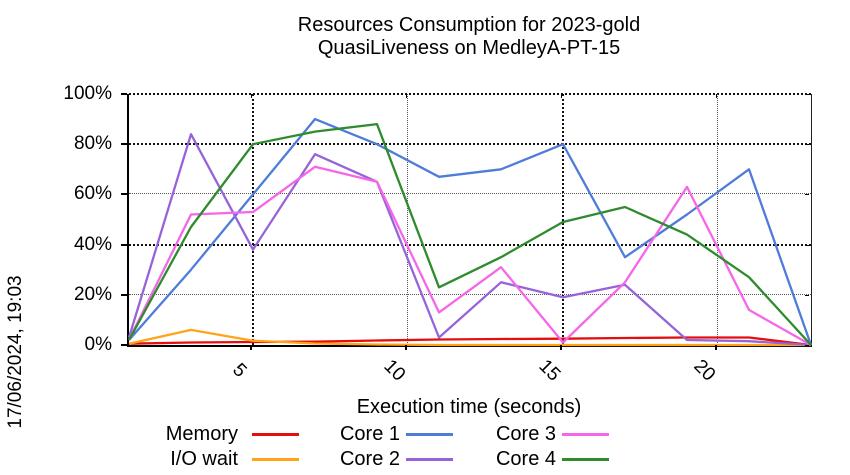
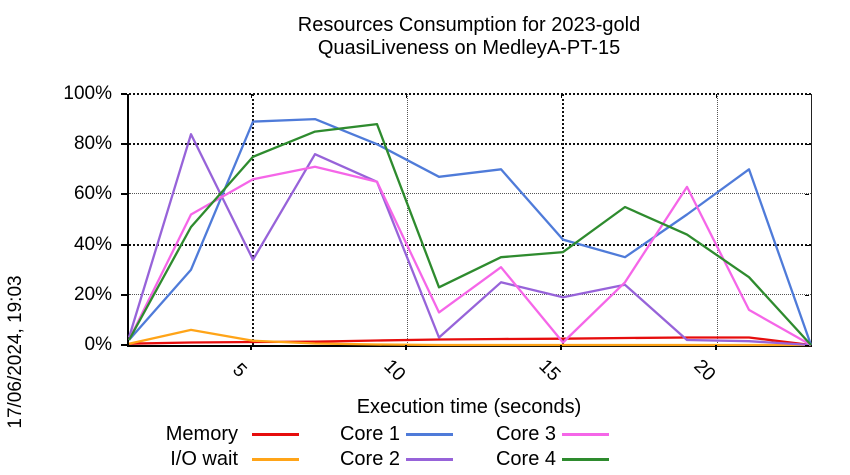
Core 1/5: 60% -> 89%
Core 2/5: 38% -> 34%
Core 3/5: 53% -> 66%
Core 4/5: 80% -> 75%
Core 1/15: 80% -> 42%
Core 4/15: 49% -> 37%
